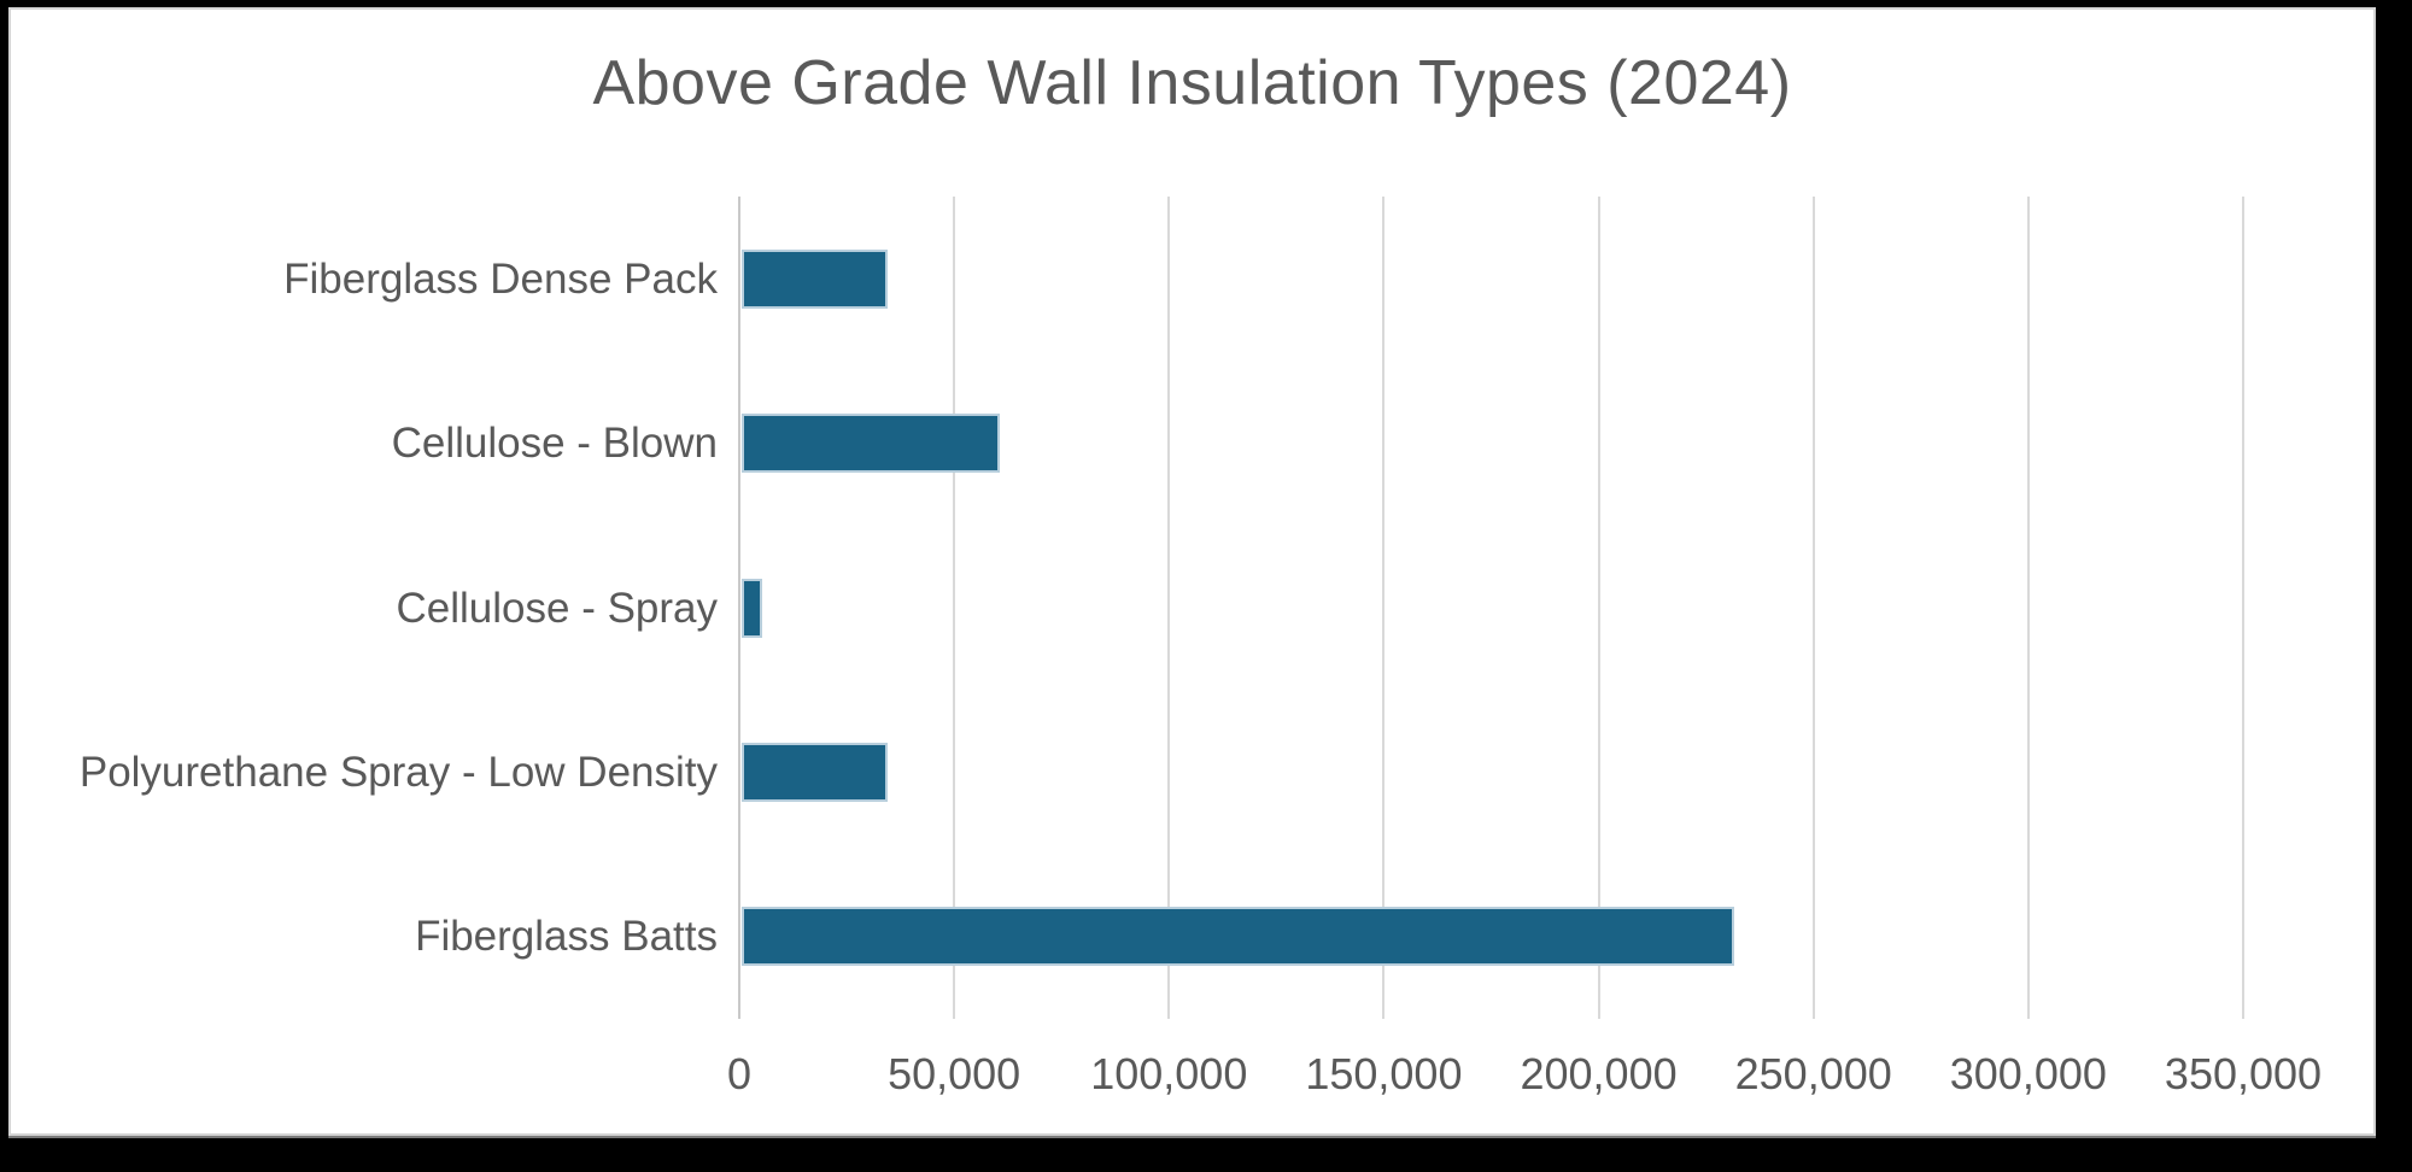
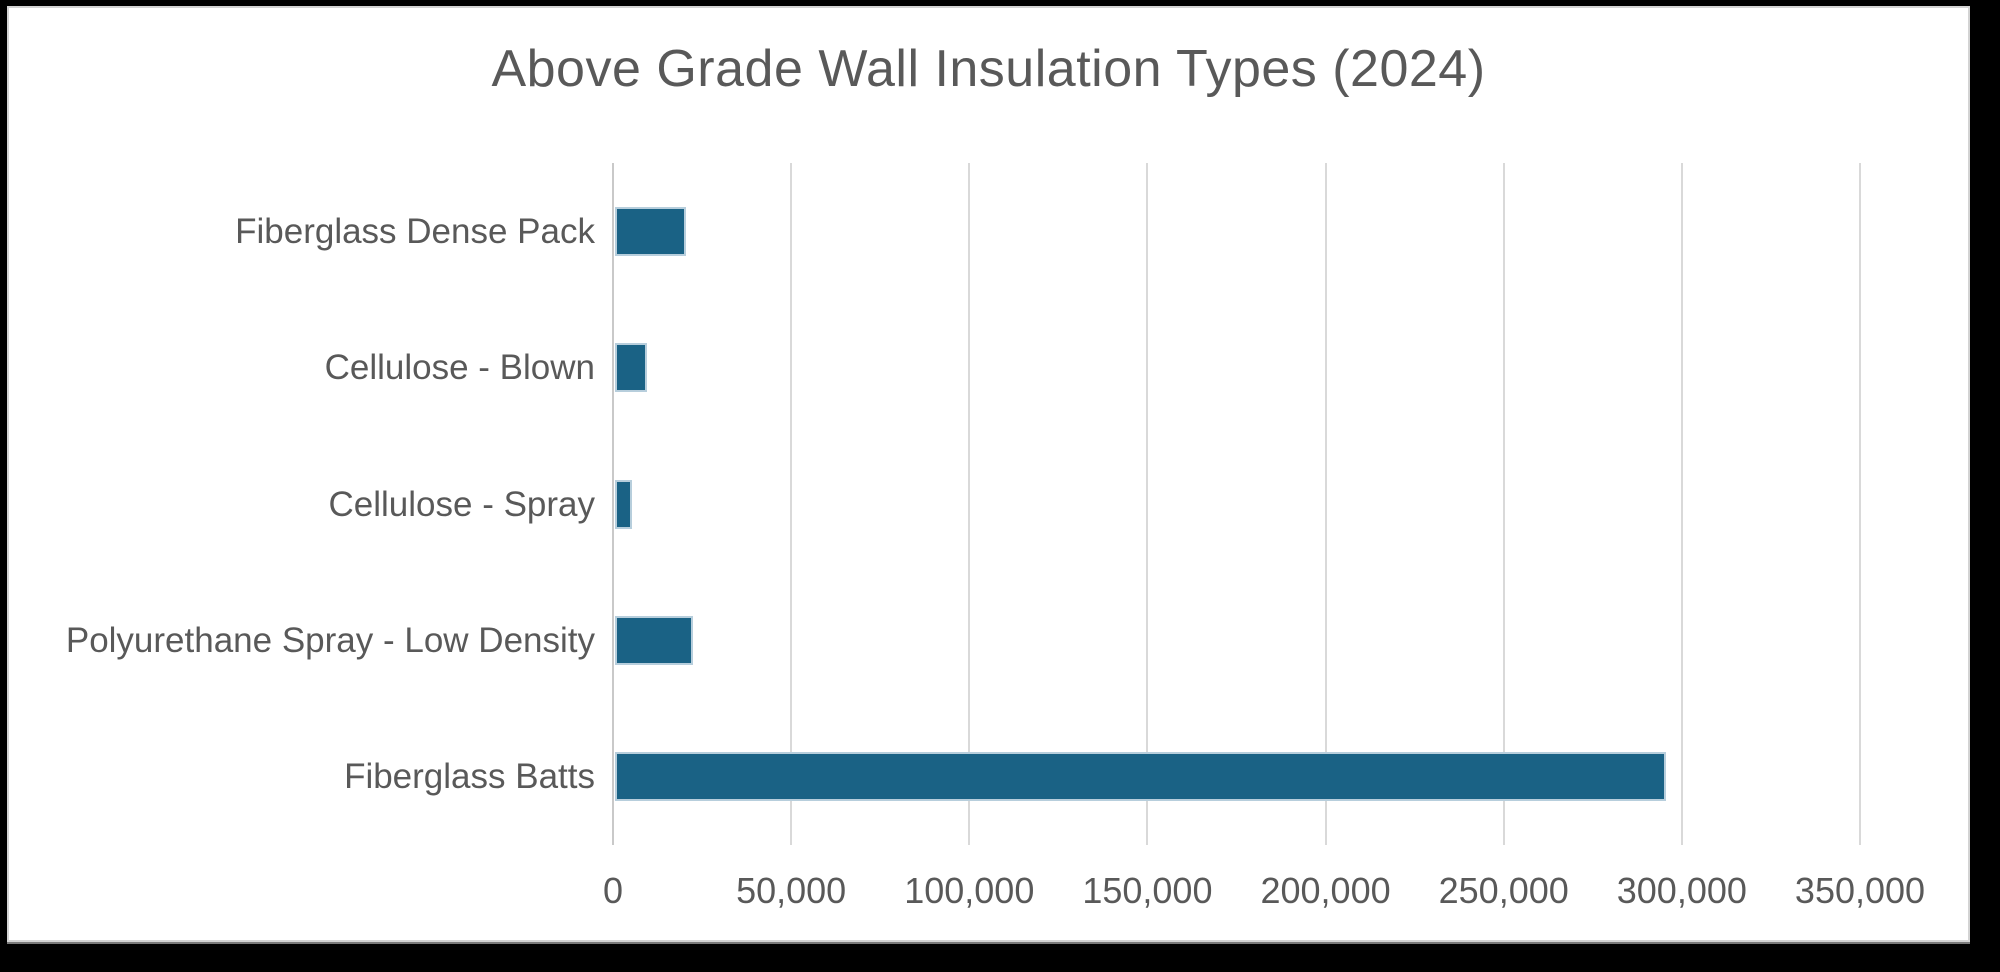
Fiberglass Dense Pack: 34000 -> 20000
Cellulose - Blown: 60000 -> 9000
Polyurethane Spray - Low Density: 34000 -> 22000
Fiberglass Batts: 231000 -> 295000
